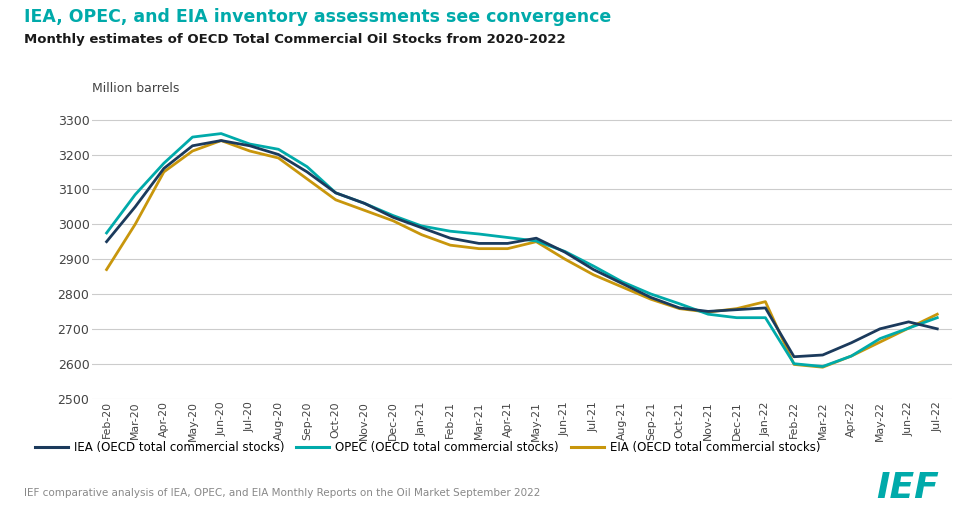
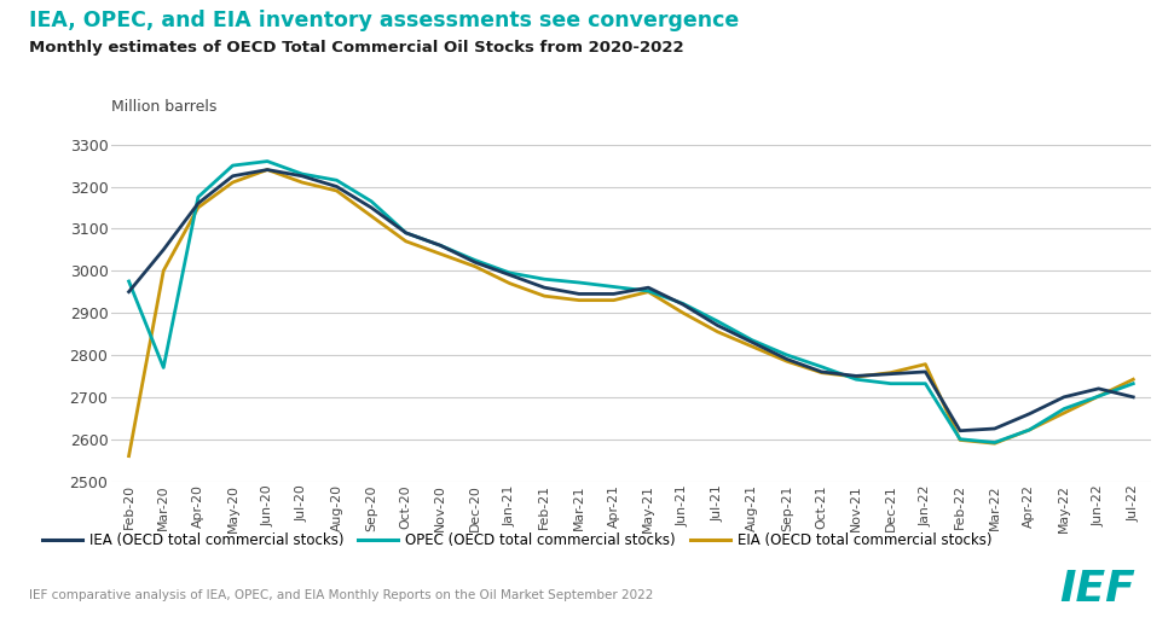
EIA (OECD total commercial stocks)/Feb-20: 2870 -> 2560
OPEC (OECD total commercial stocks)/Mar-20: 3085 -> 2770
